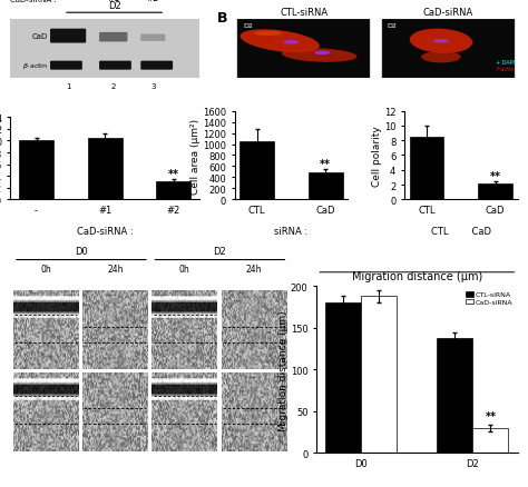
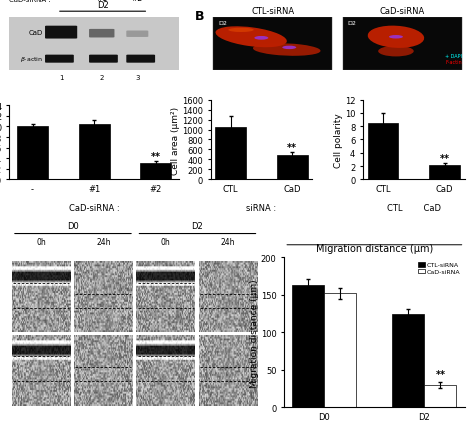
Migration distance (μm)/CTL-siRNA/D0: 180 -> 163
Migration distance (μm)/CaD-siRNA/D0: 188 -> 152
Migration distance (μm)/CTL-siRNA/D2: 138 -> 125
